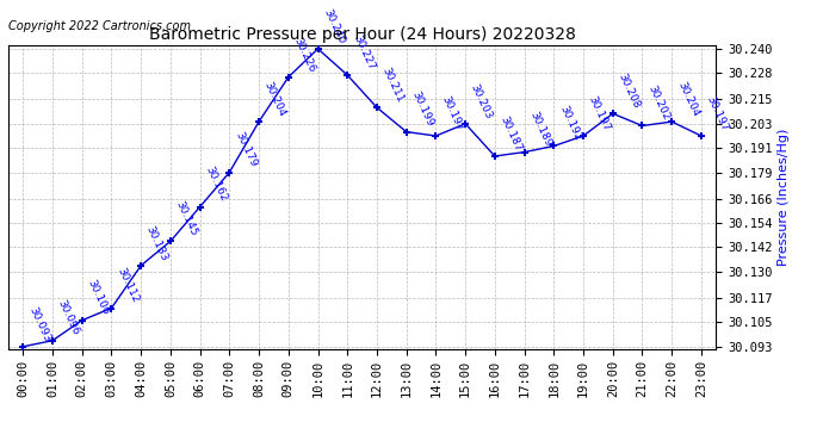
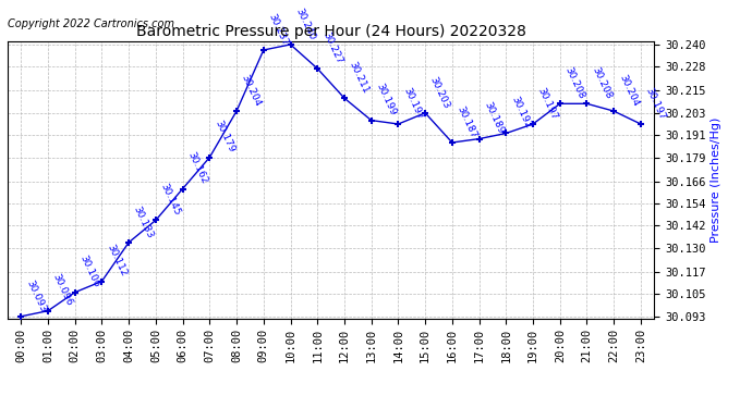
09:00: 30.226 -> 30.237
21:00: 30.202 -> 30.208
